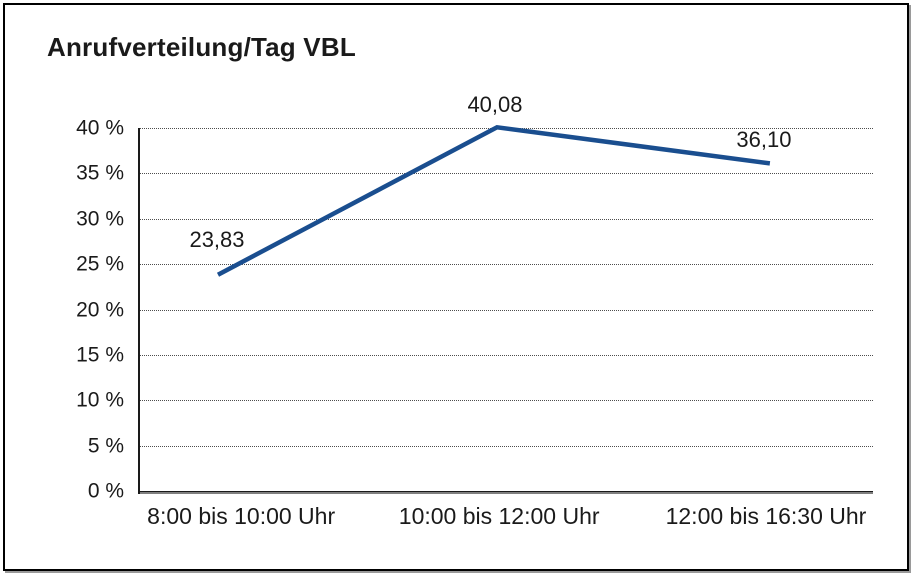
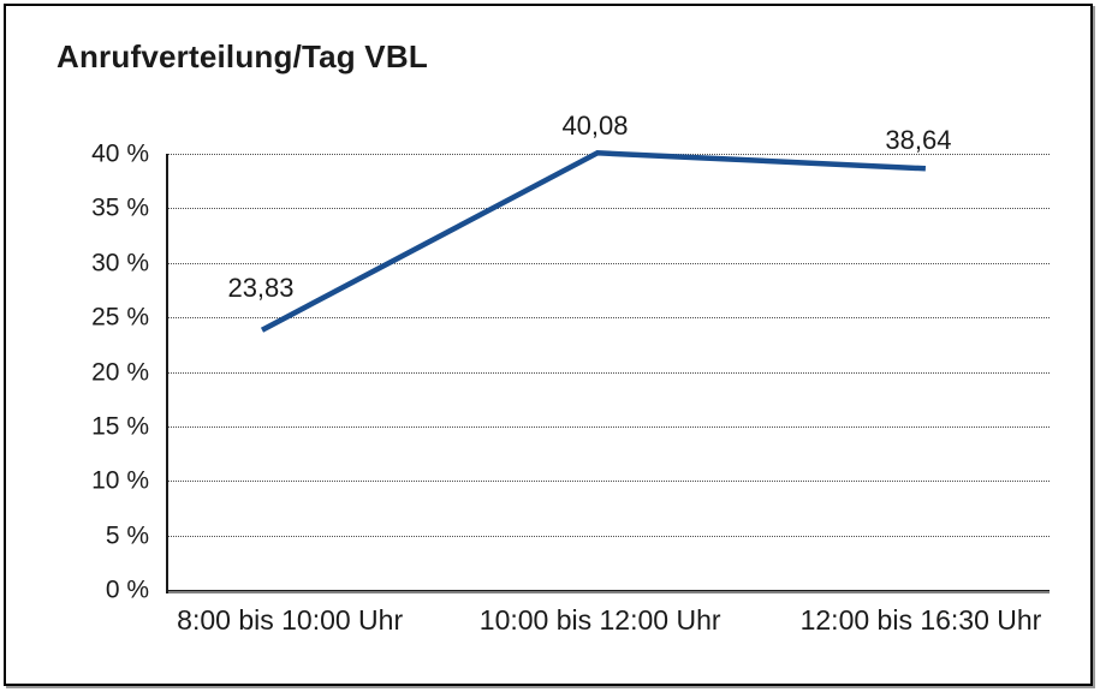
12:00 bis 16:30 Uhr: 36,10 -> 38,64
